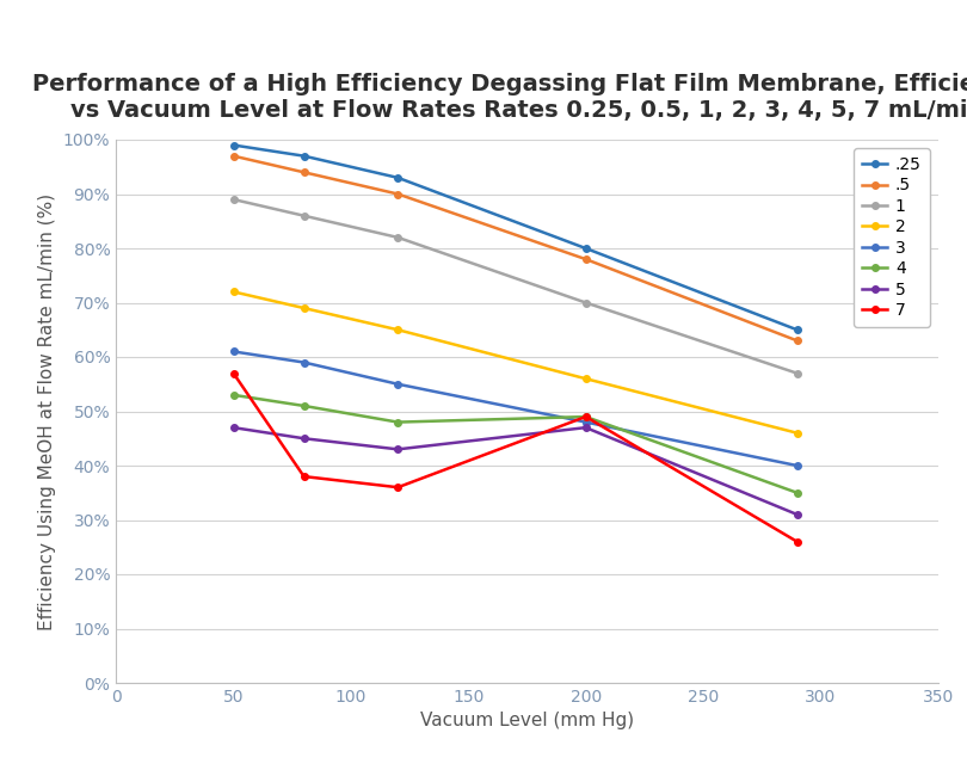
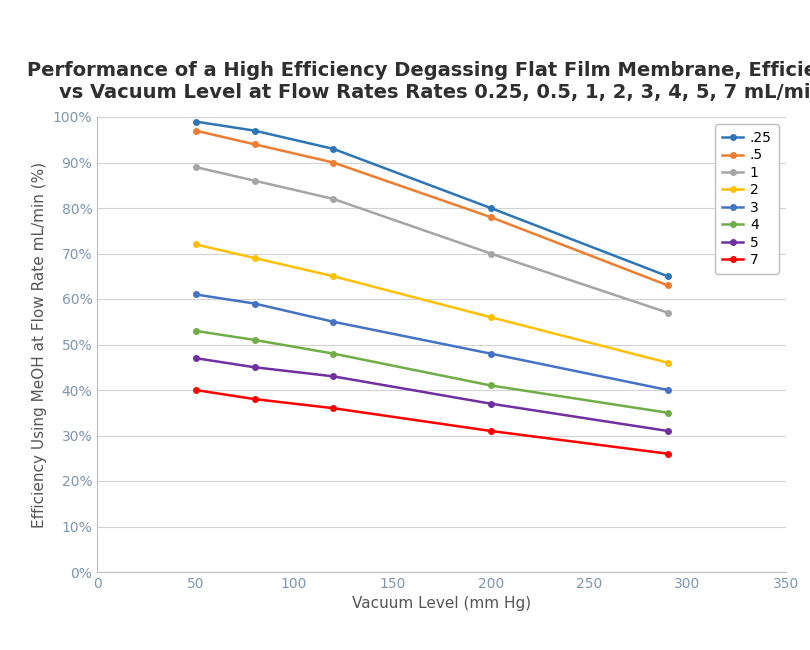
7/50: 57% -> 40%
4/200: 49% -> 41%
5/200: 47% -> 37%
7/200: 49% -> 31%
